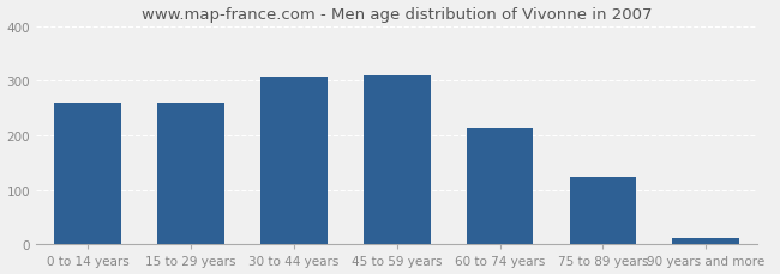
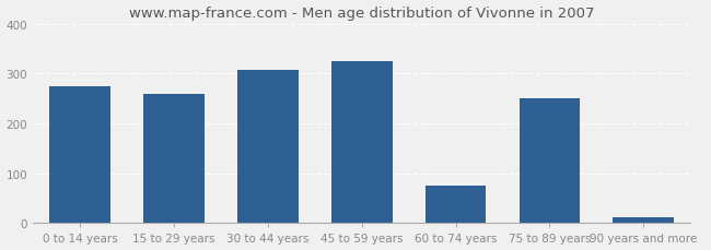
0 to 14 years: 260 -> 275
45 to 59 years: 309 -> 325
60 to 74 years: 212 -> 75
75 to 89 years: 124 -> 250
